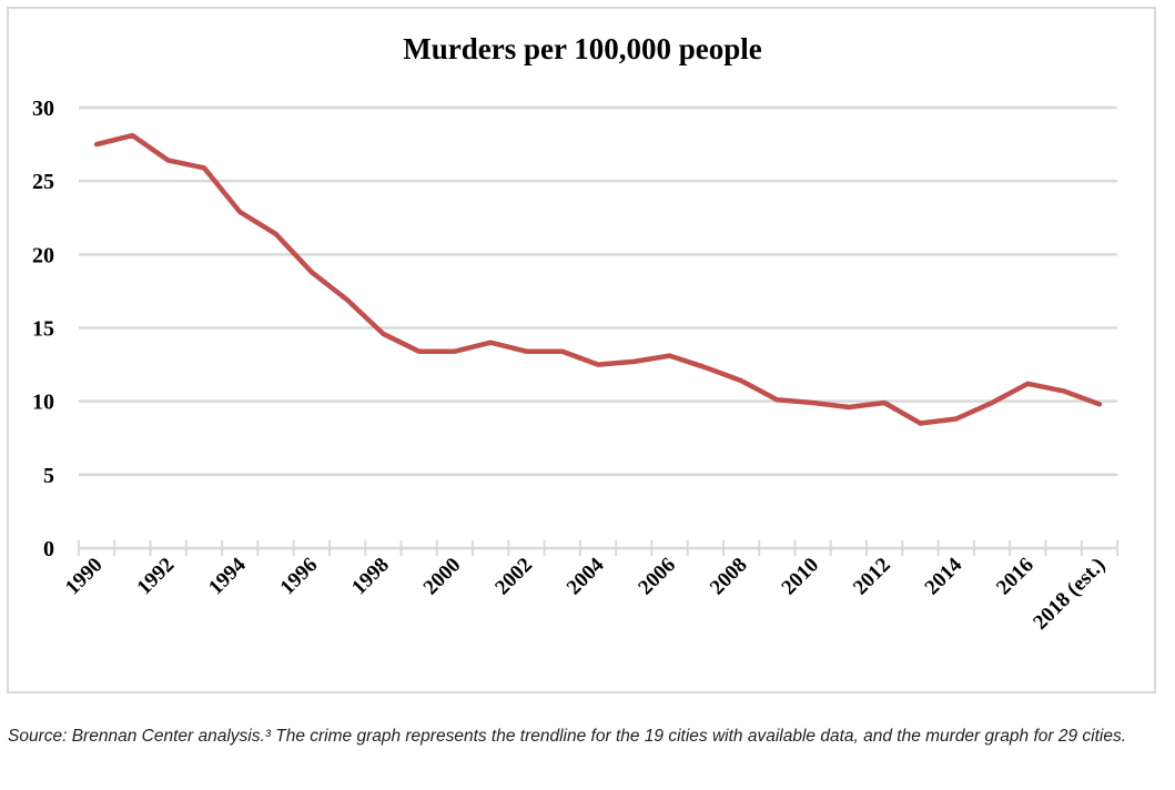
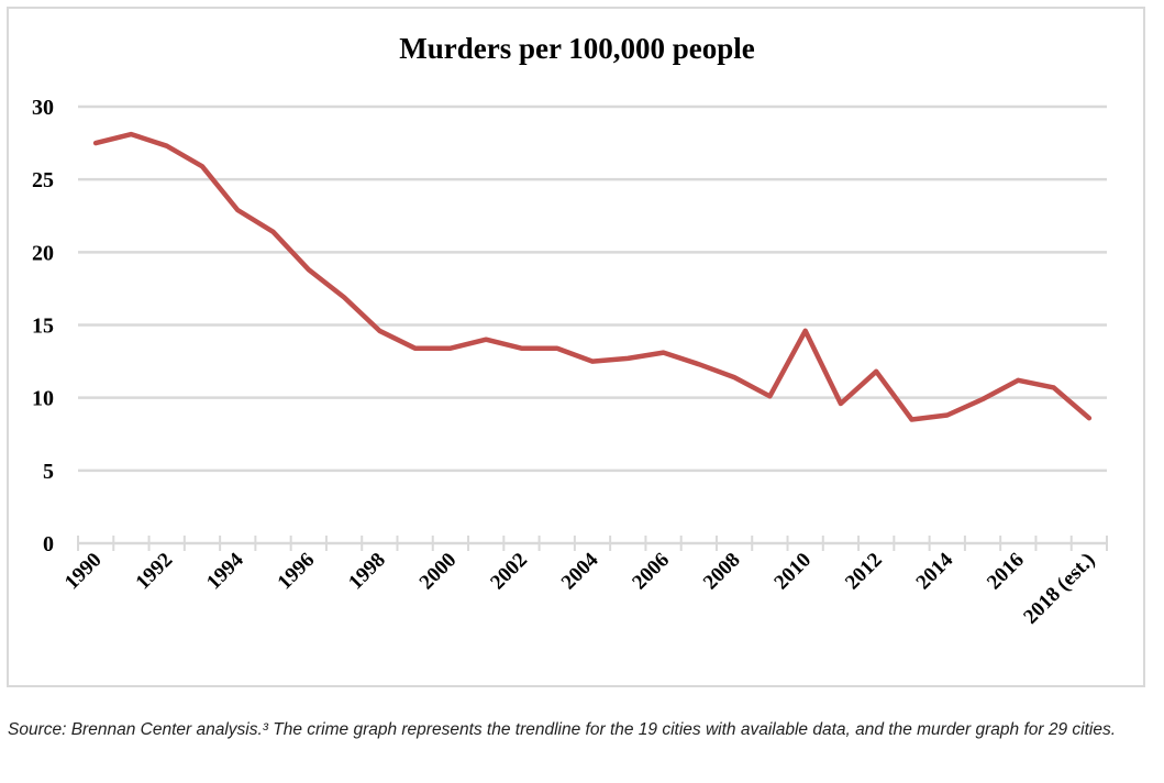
1992: 26.4 -> 27.3
2010: 9.9 -> 14.6
2012: 9.9 -> 11.8
2018 (est.): 9.8 -> 8.6
